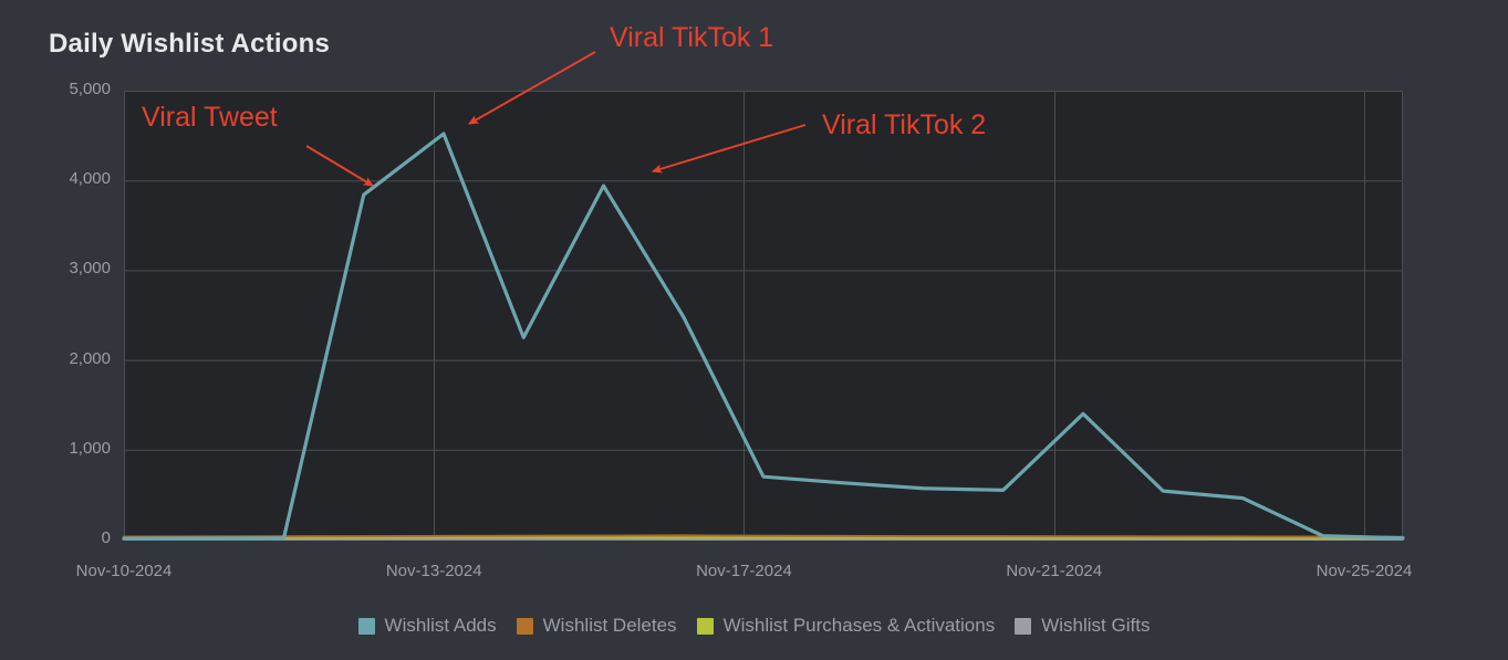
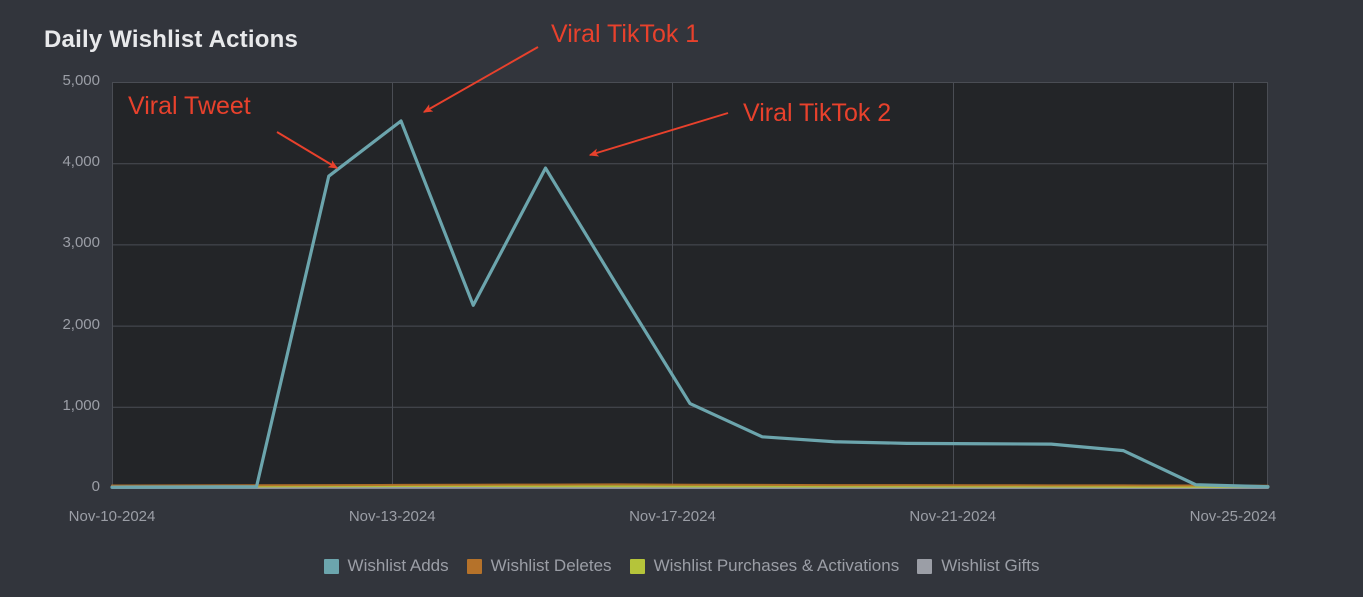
Wishlist Adds/Nov-17-2024: 700 -> 1000
Wishlist Adds/Nov-21-2024: 1400 -> 500
